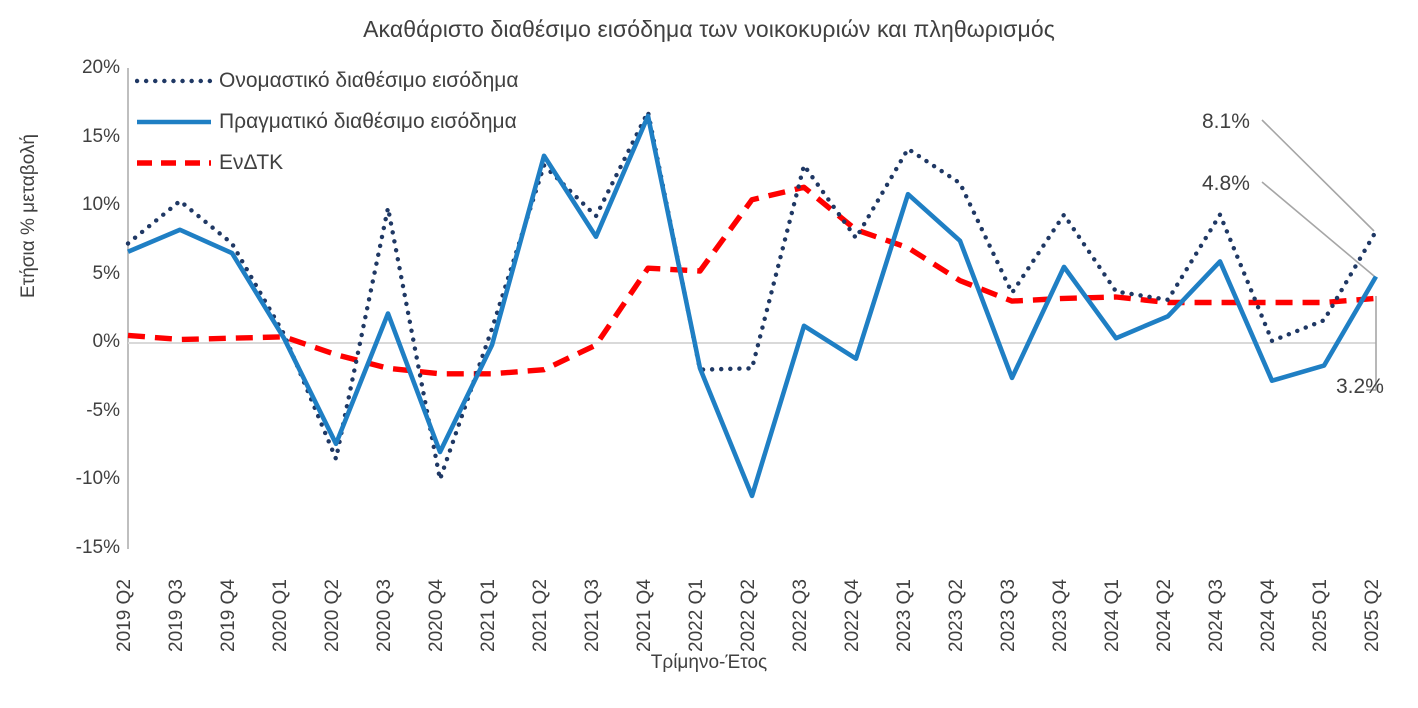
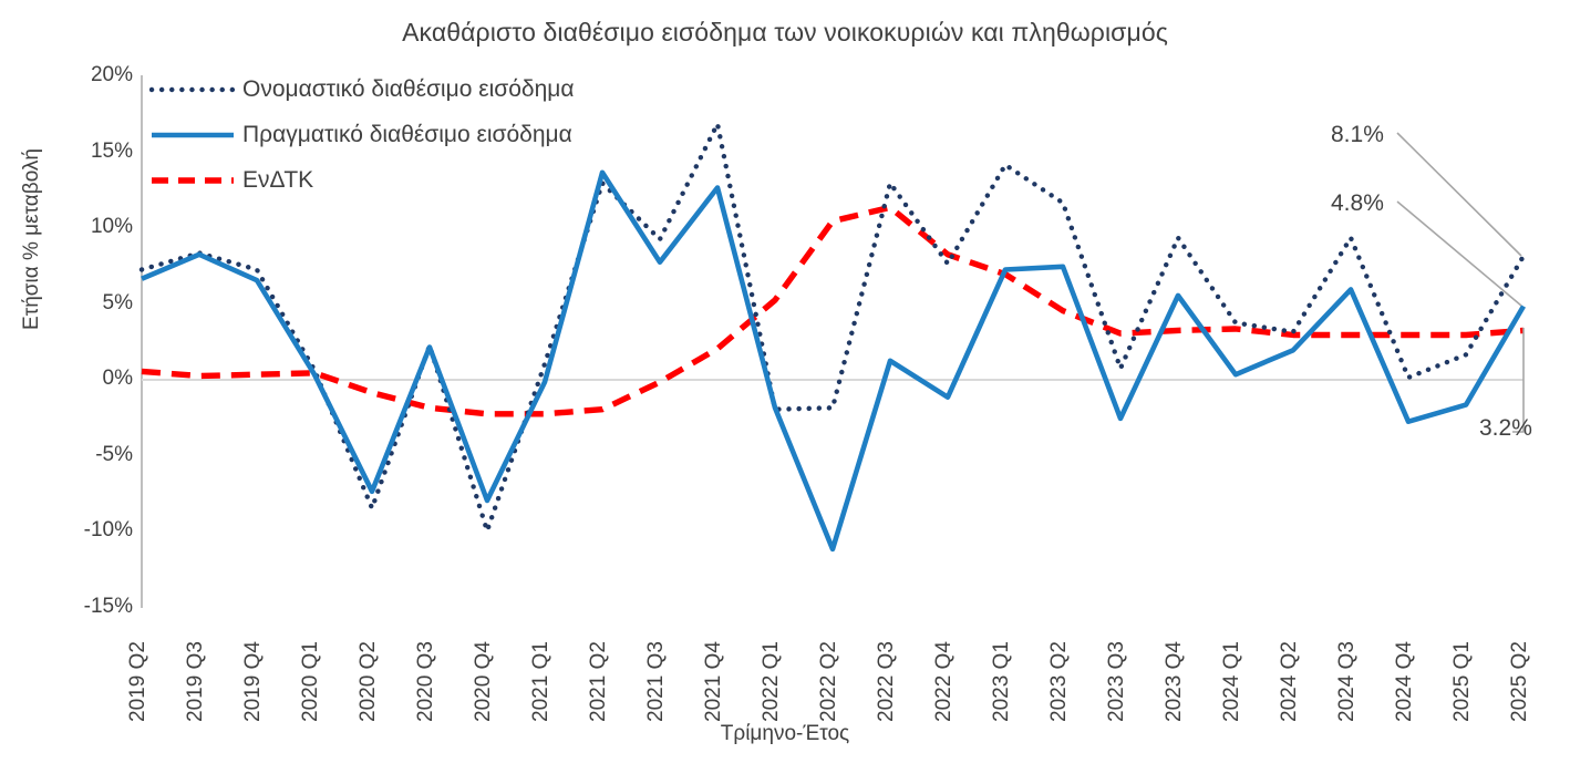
Ονομαστικό διαθέσιμο εισόδημα/2019 Q3: 10.3% -> 8.3%
Ονομαστικό διαθέσιμο εισόδημα/2020 Q3: 9.8% -> 2.2%
Πραγματικό διαθέσιμο εισόδημα/2021 Q4: 16.5% -> 12.6%
ΕνΔΤΚ/2021 Q4: 5.4% -> 2.0%
Πραγματικό διαθέσιμο εισόδημα/2023 Q1: 10.8% -> 7.2%
Ονομαστικό διαθέσιμο εισόδημα/2023 Q3: 3.6% -> 0.7%
